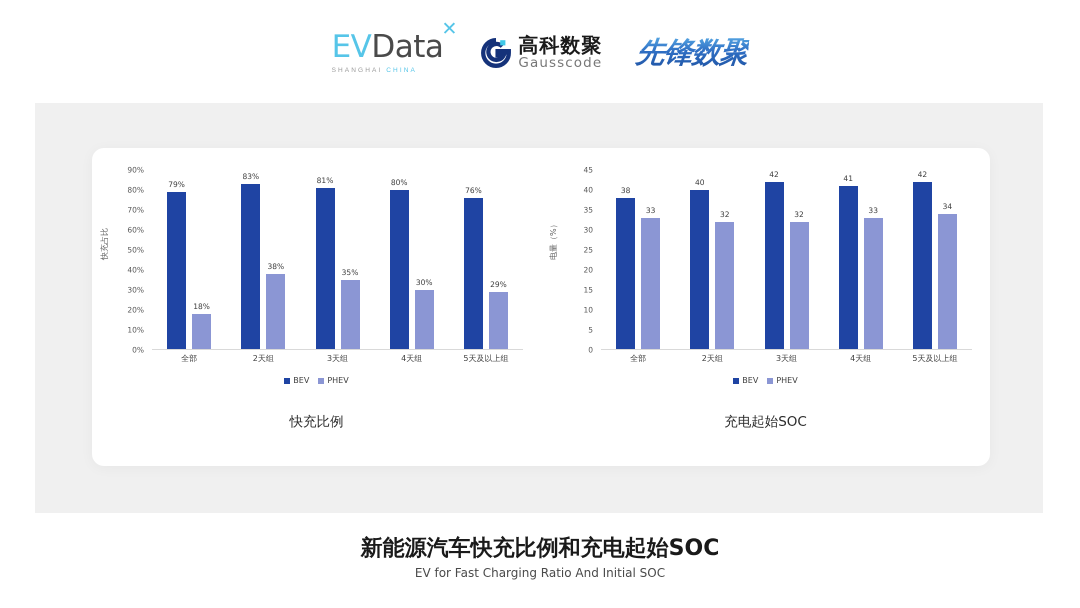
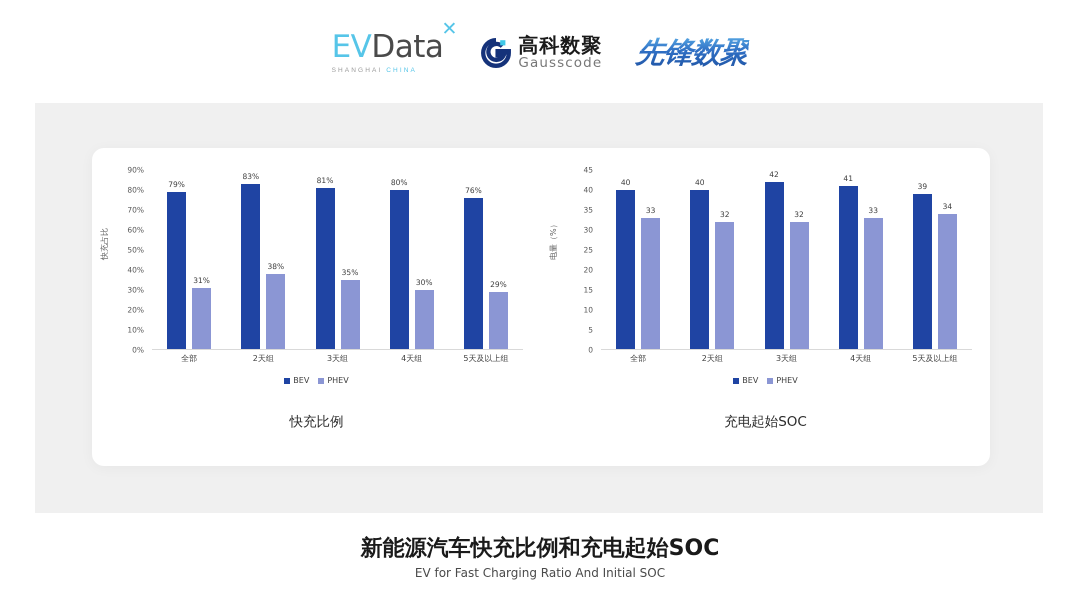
快充比例/PHEV/全部: 18% -> 31%
充电起始SOC/BEV/全部: 38 -> 40
充电起始SOC/BEV/5天及以上组: 42 -> 39
